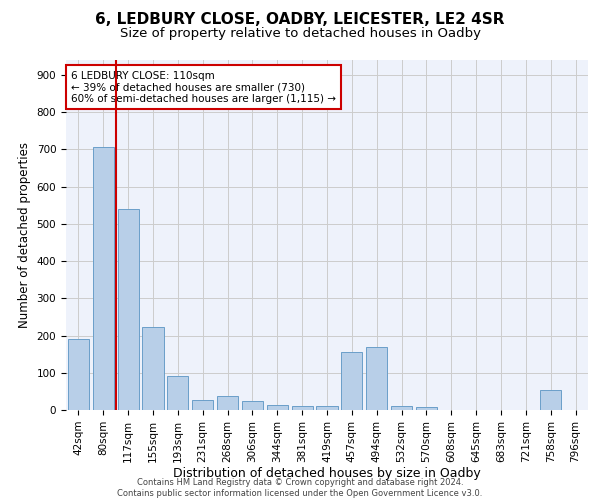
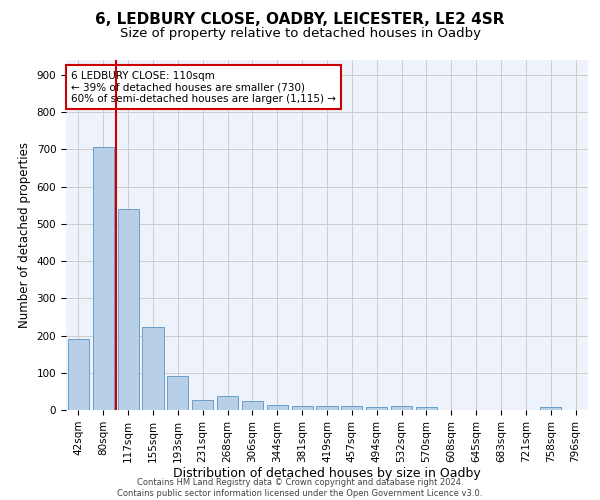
457sqm: 155 -> 11
494sqm: 170 -> 9
758sqm: 55 -> 9
